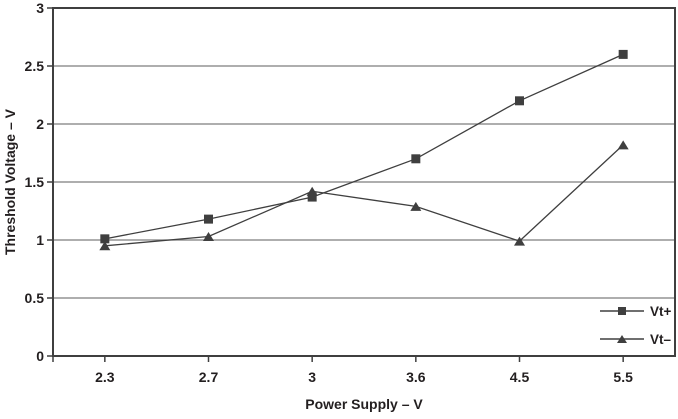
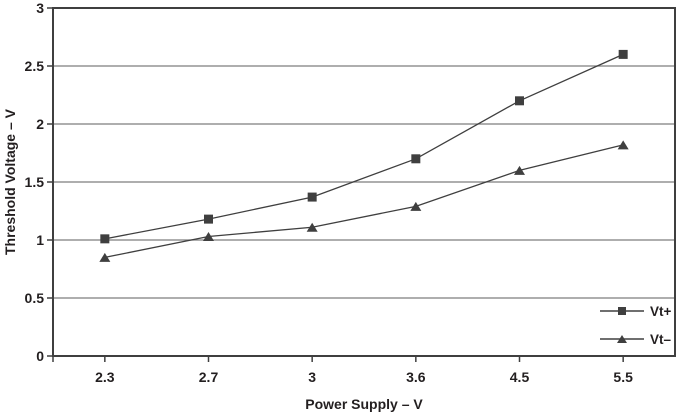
Vt–/2.3: 0.95 -> 0.85
Vt–/3: 1.42 -> 1.11
Vt–/4.5: 0.99 -> 1.60
